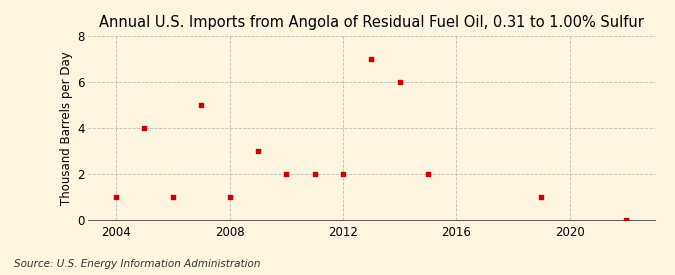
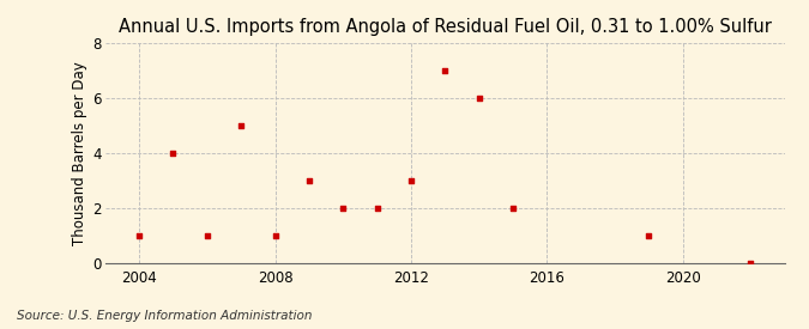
2012: 2 -> 3
